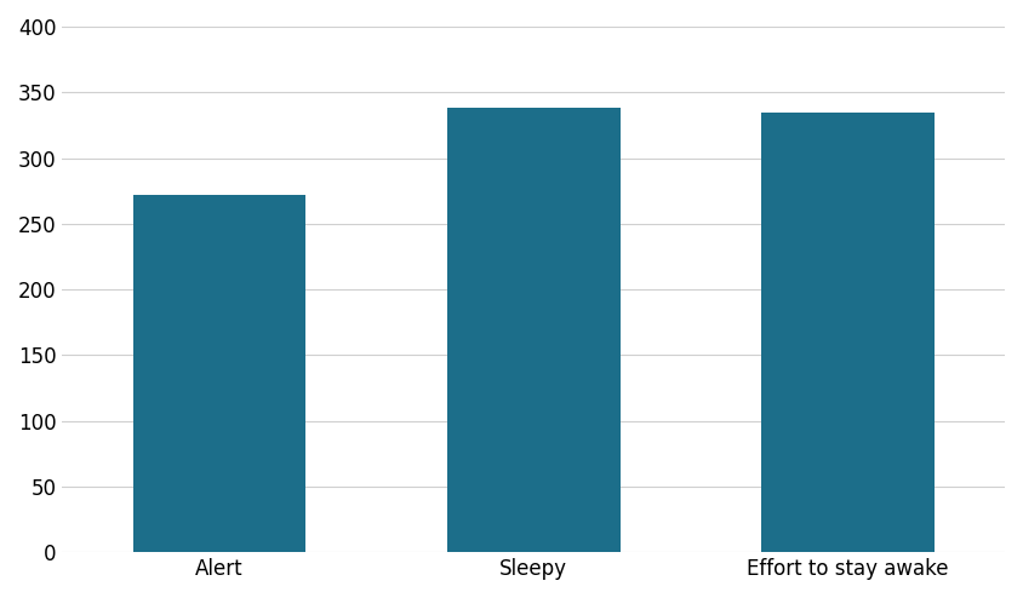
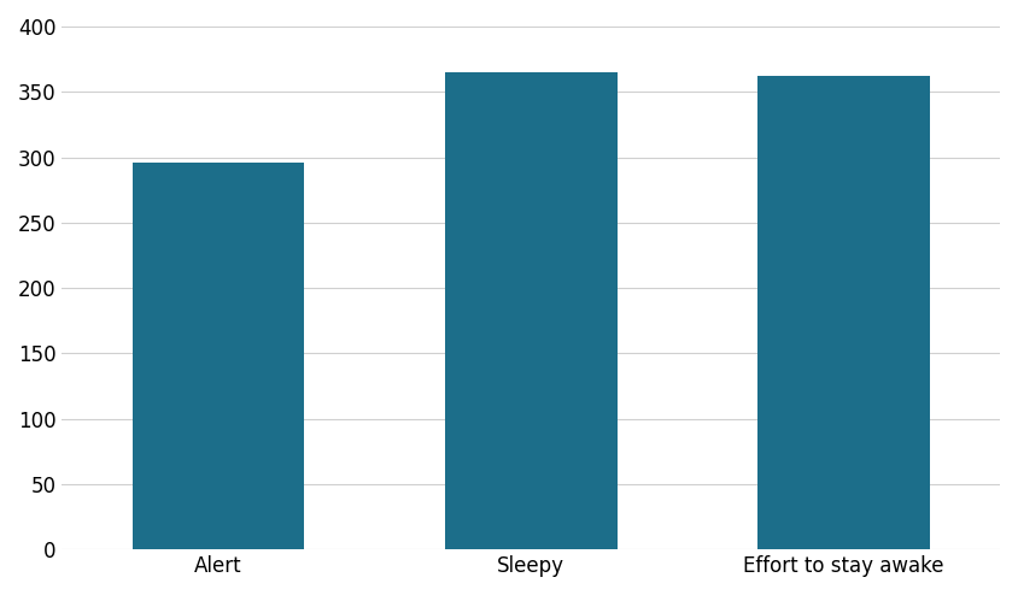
Alert: 272 -> 296
Sleepy: 338 -> 365
Effort to stay awake: 335 -> 362
